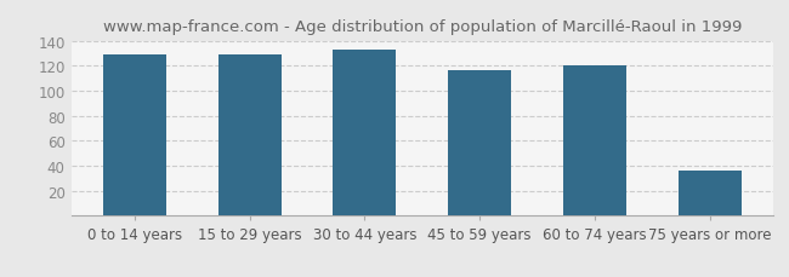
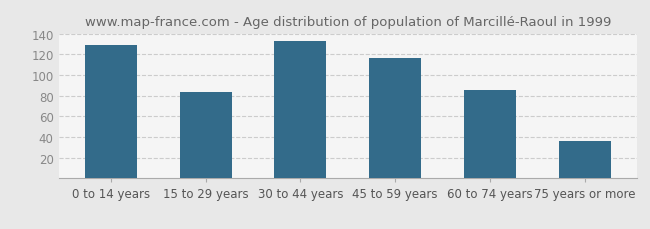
15 to 29 years: 129 -> 83
60 to 74 years: 120 -> 85
